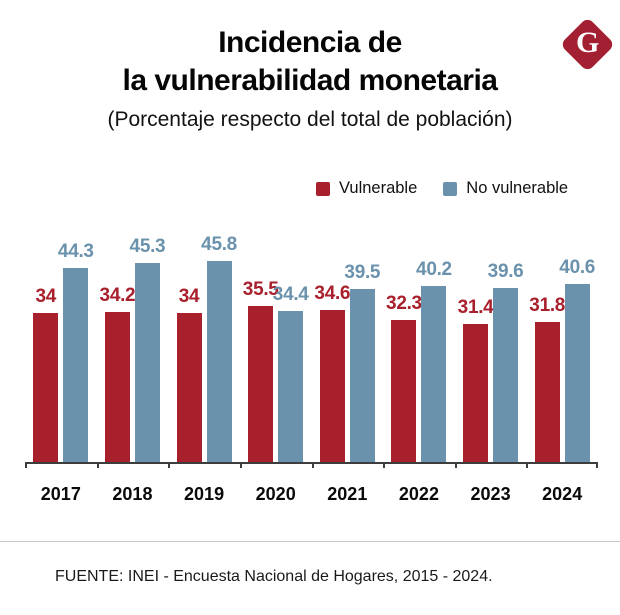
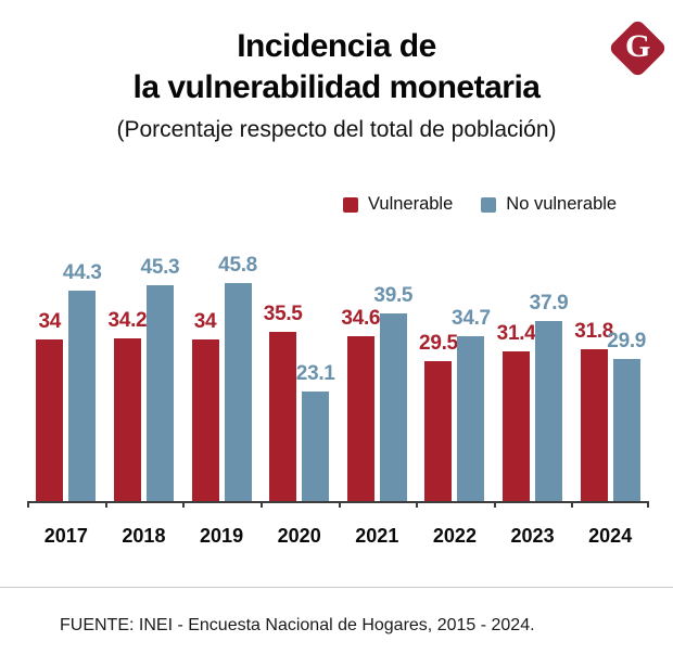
No vulnerable/2020: 34.4 -> 23.1
Vulnerable/2022: 32.3 -> 29.5
No vulnerable/2022: 40.2 -> 34.7
No vulnerable/2023: 39.6 -> 37.9
No vulnerable/2024: 40.6 -> 29.9
